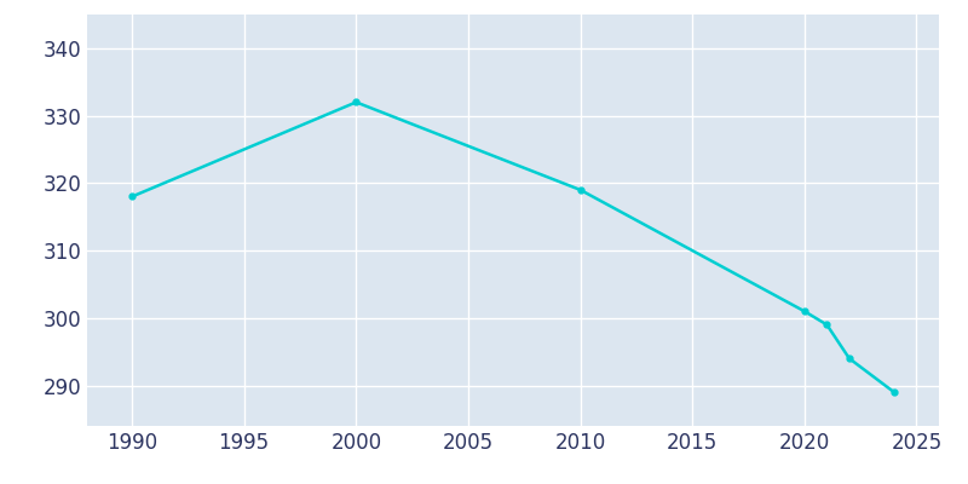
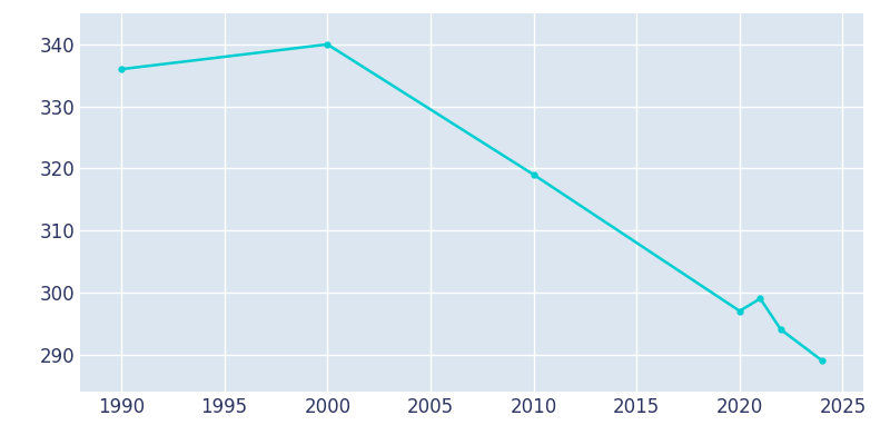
1990: 318 -> 336
2000: 332 -> 340
2020: 301 -> 297
